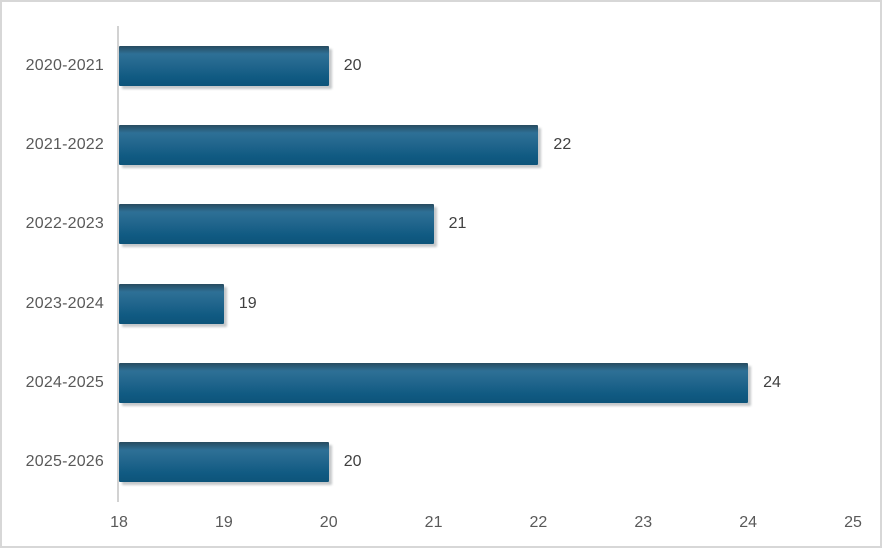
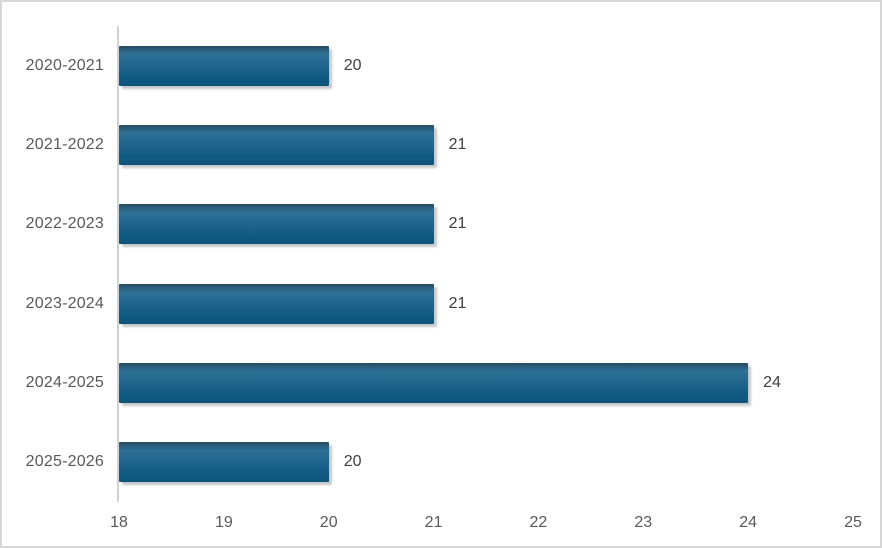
2021-2022: 22 -> 21
2023-2024: 19 -> 21
